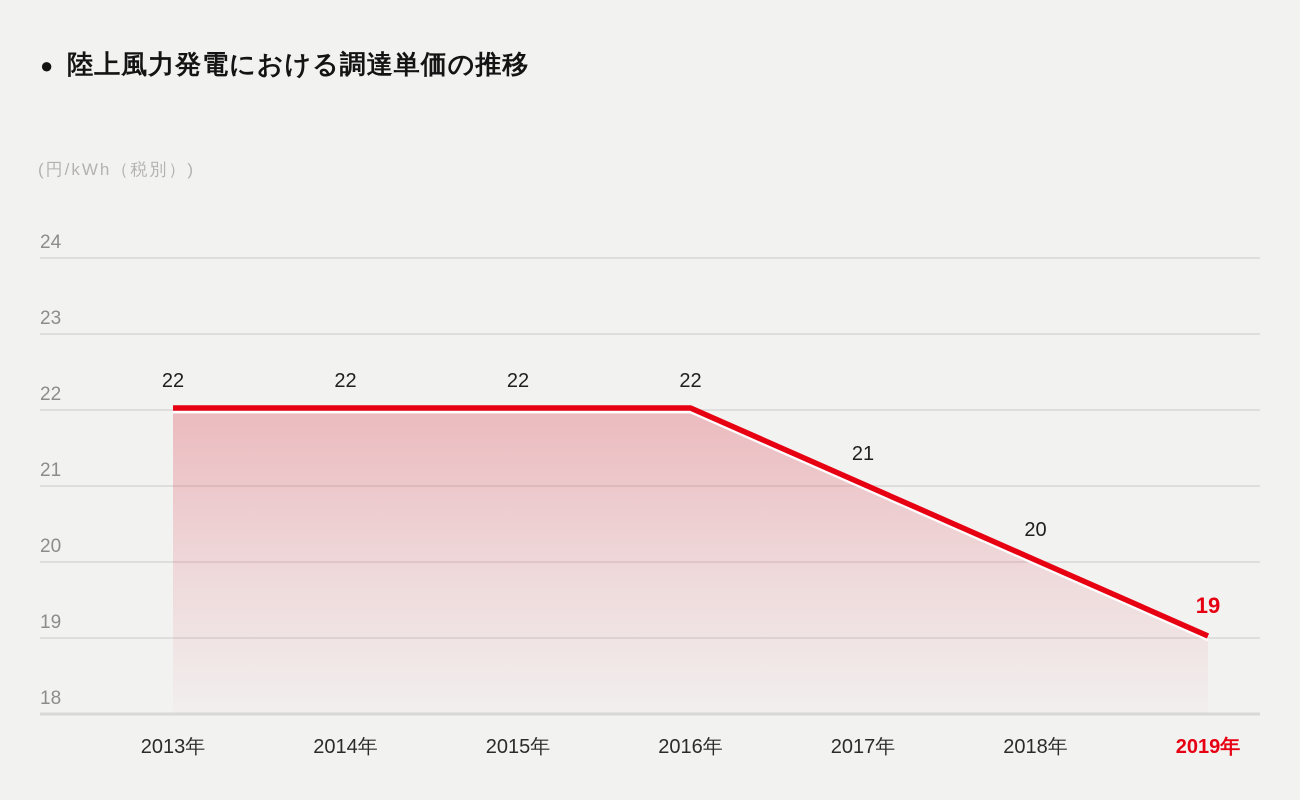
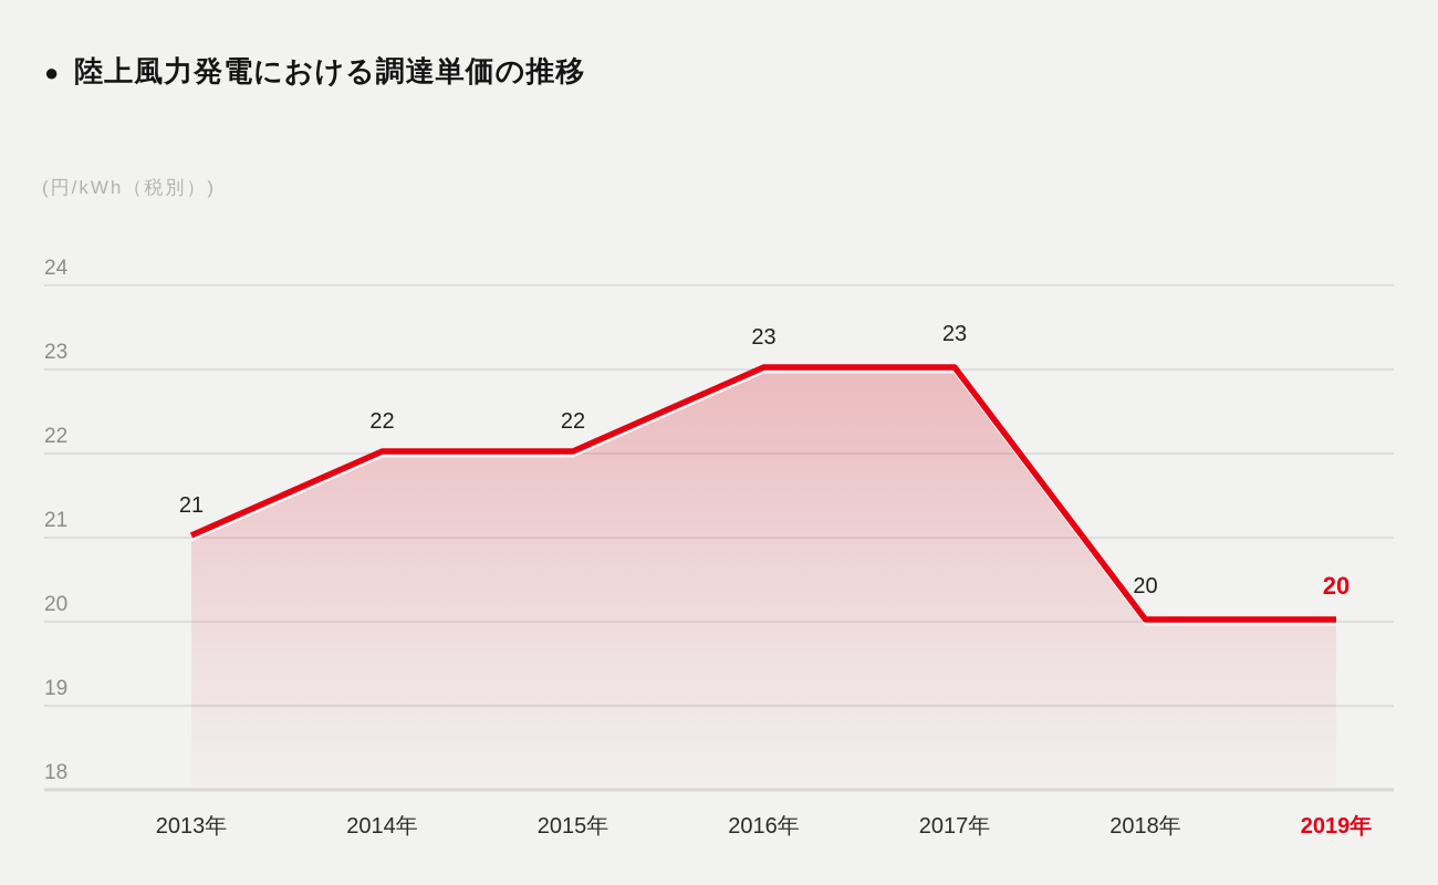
2013年: 22 -> 21
2016年: 22 -> 23
2017年: 21 -> 23
2019年: 19 -> 20
